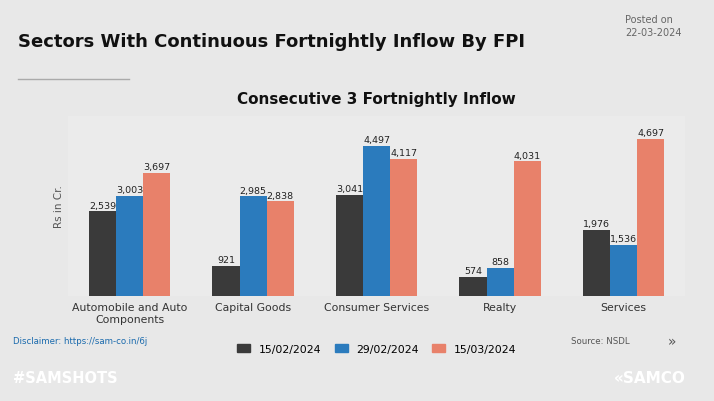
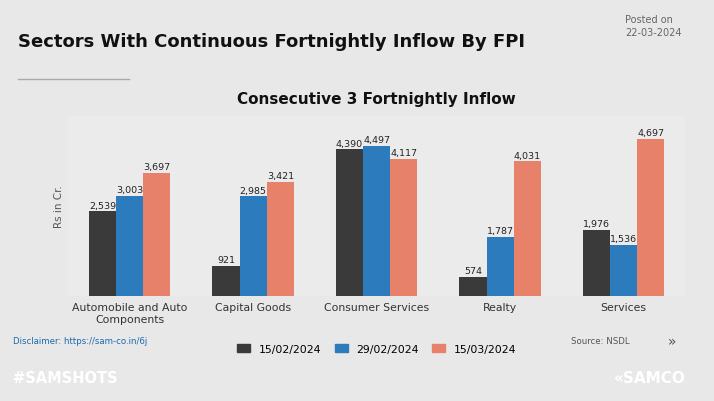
15/03/2024/Capital Goods: 2,838 -> 3,421
15/02/2024/Consumer Services: 3,041 -> 4,390
29/02/2024/Realty: 858 -> 1,787
